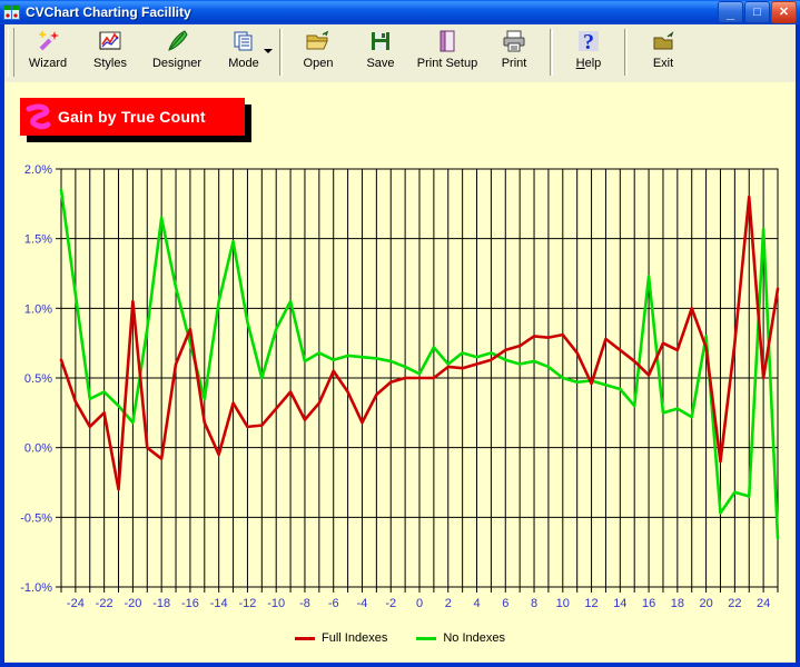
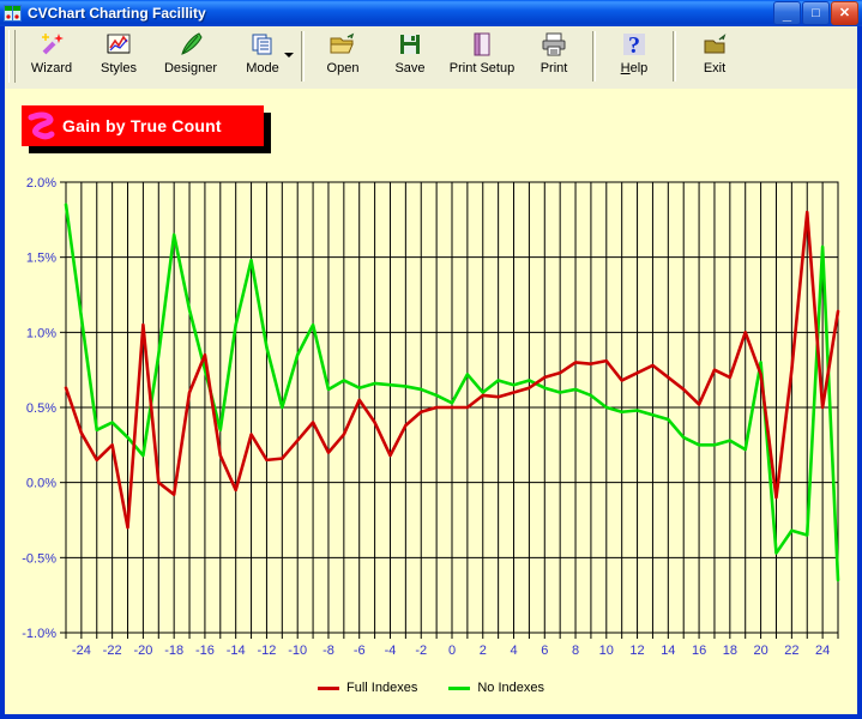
Full Indexes/12: 0.46% -> 0.73%
No Indexes/16: 1.23% -> 0.25%
